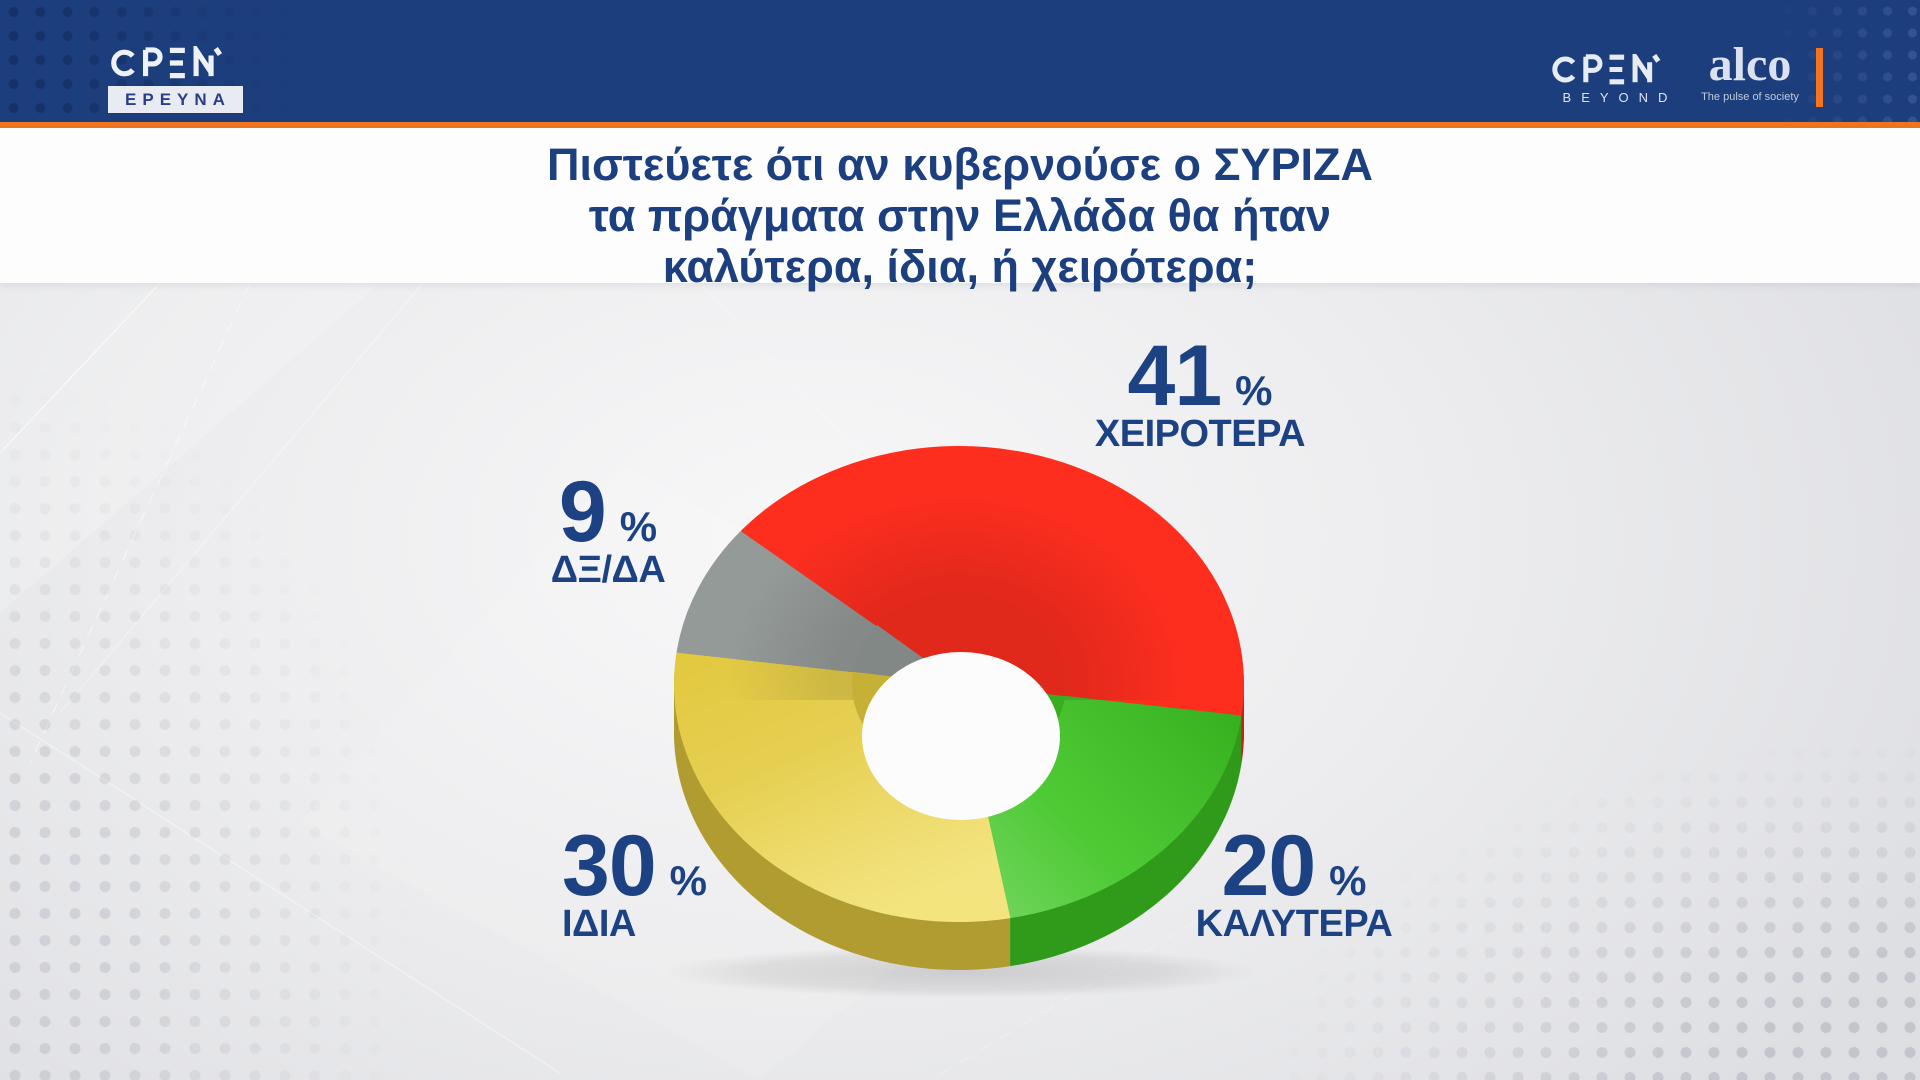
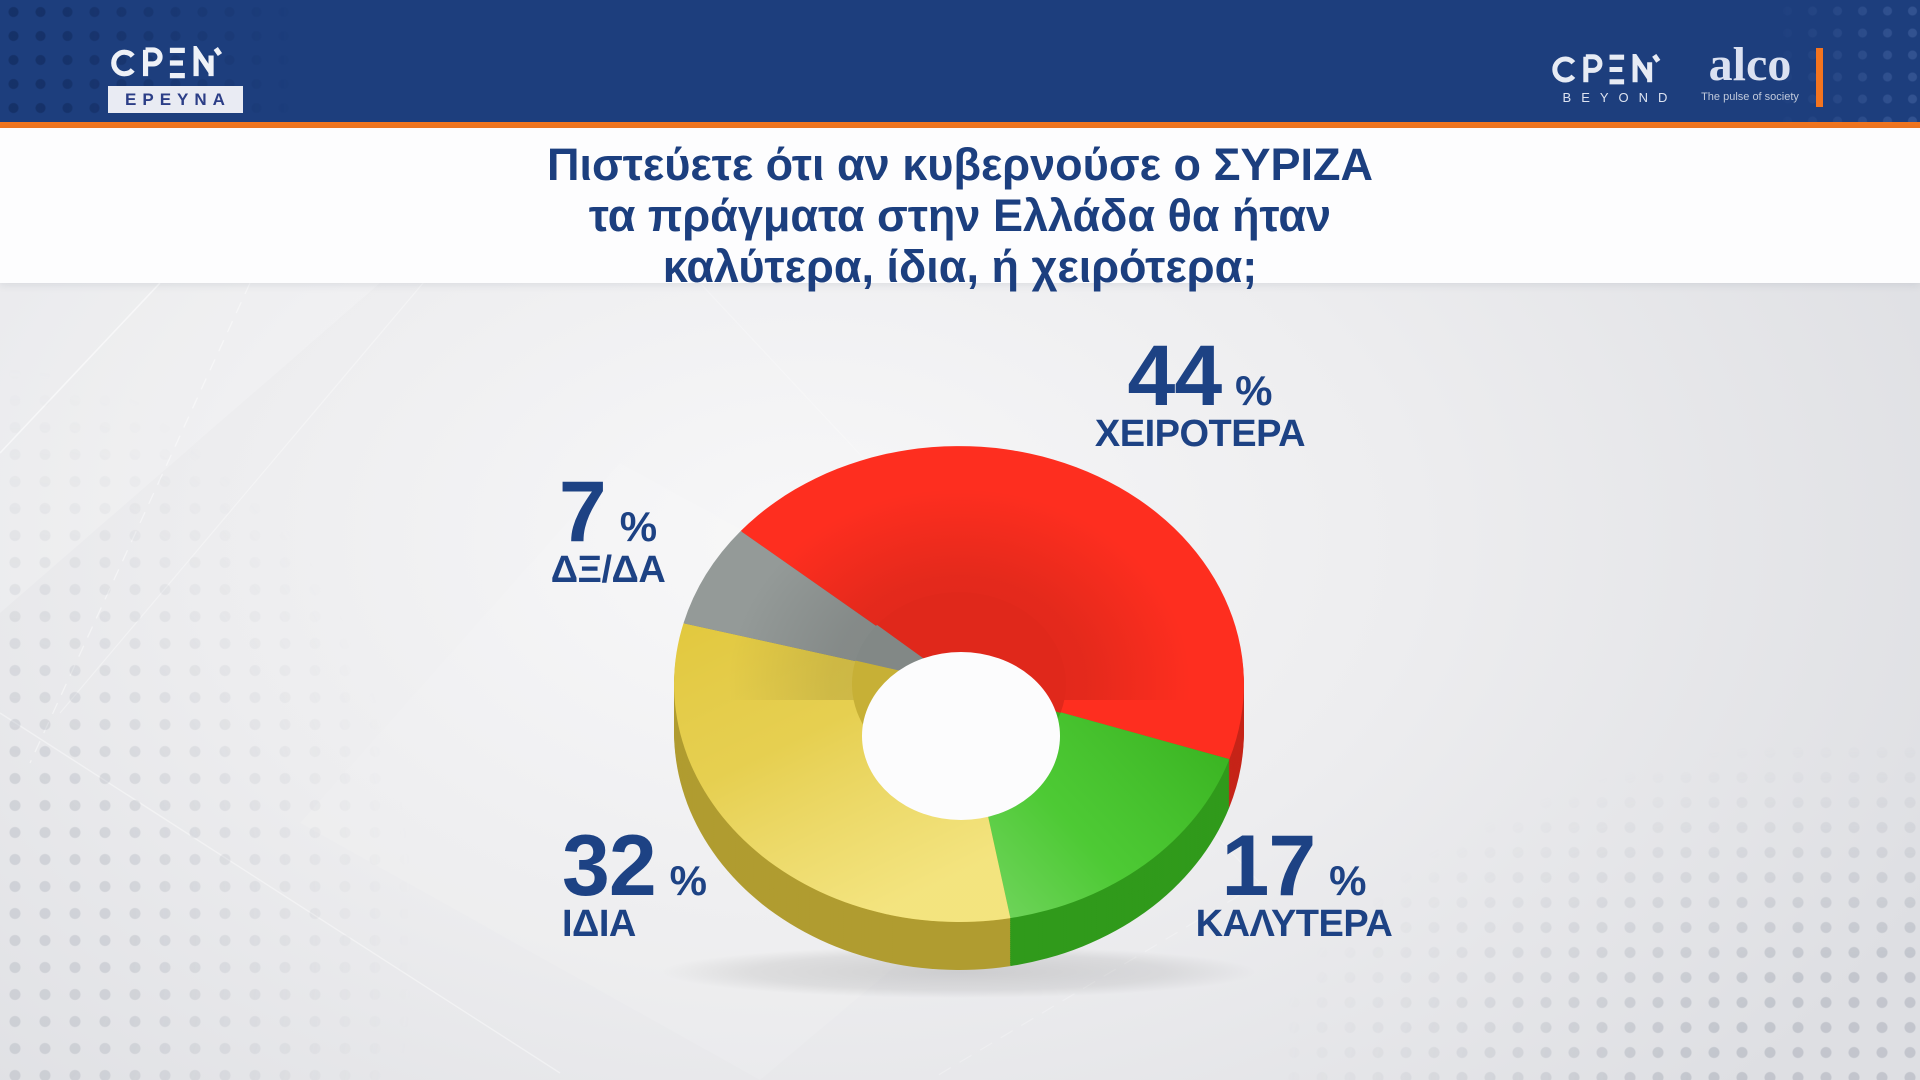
ΧΕΙΡΟΤΕΡΑ: 41 -> 44
ΚΑΛΥΤΕΡΑ: 20 -> 17
ΙΔΙΑ: 30 -> 32
ΔΞ/ΔΑ: 9 -> 7
